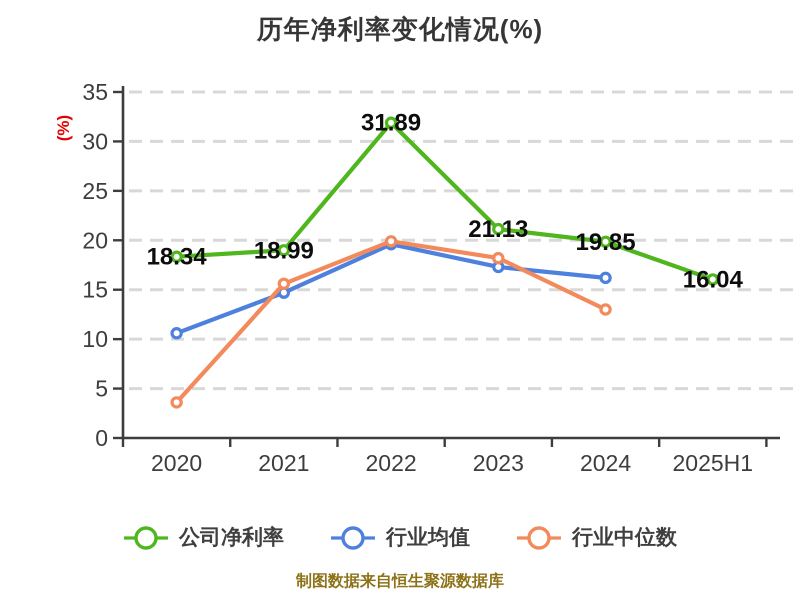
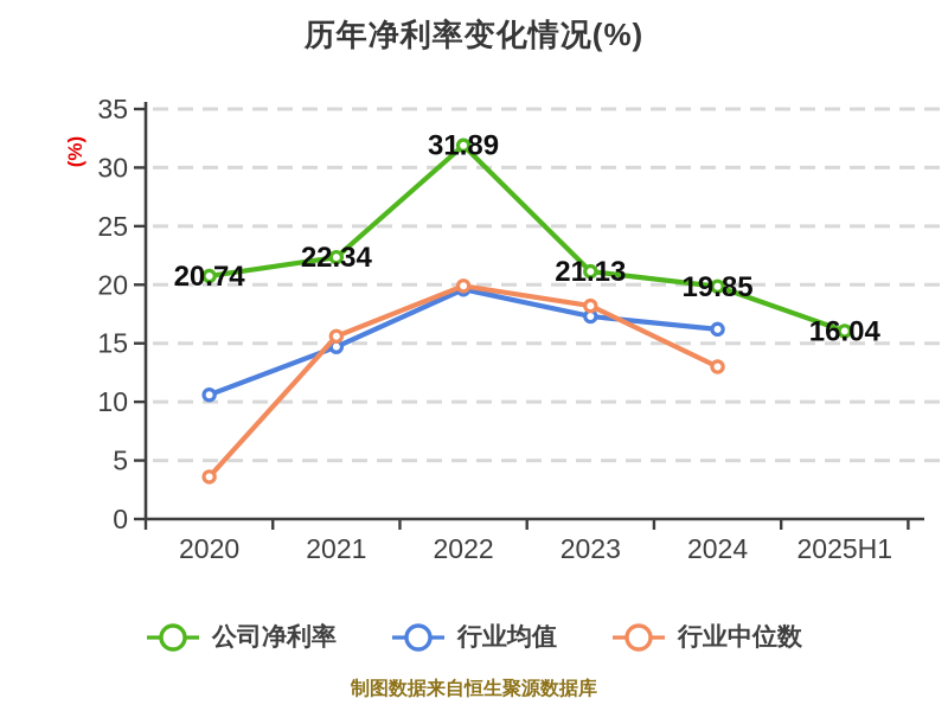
公司净利率/2020: 18.34 -> 20.74
公司净利率/2021: 18.99 -> 22.34
